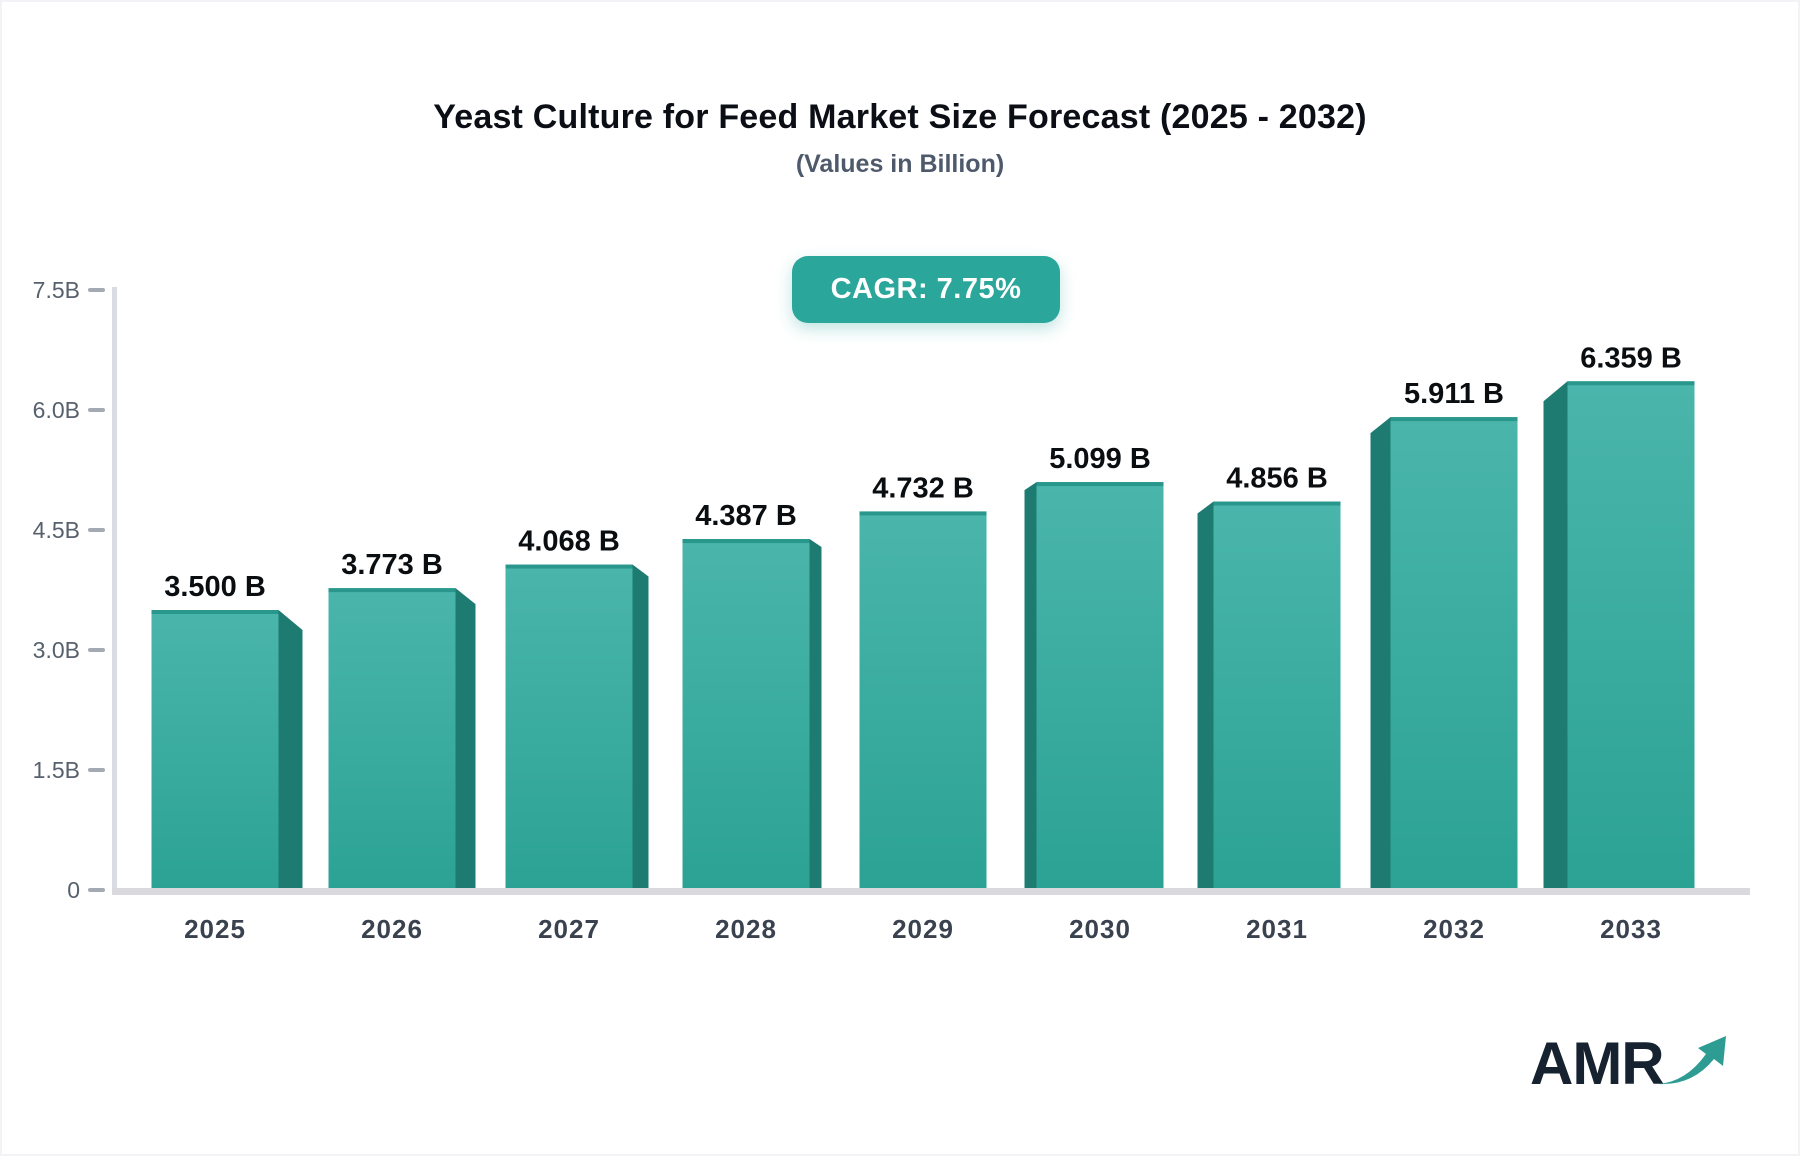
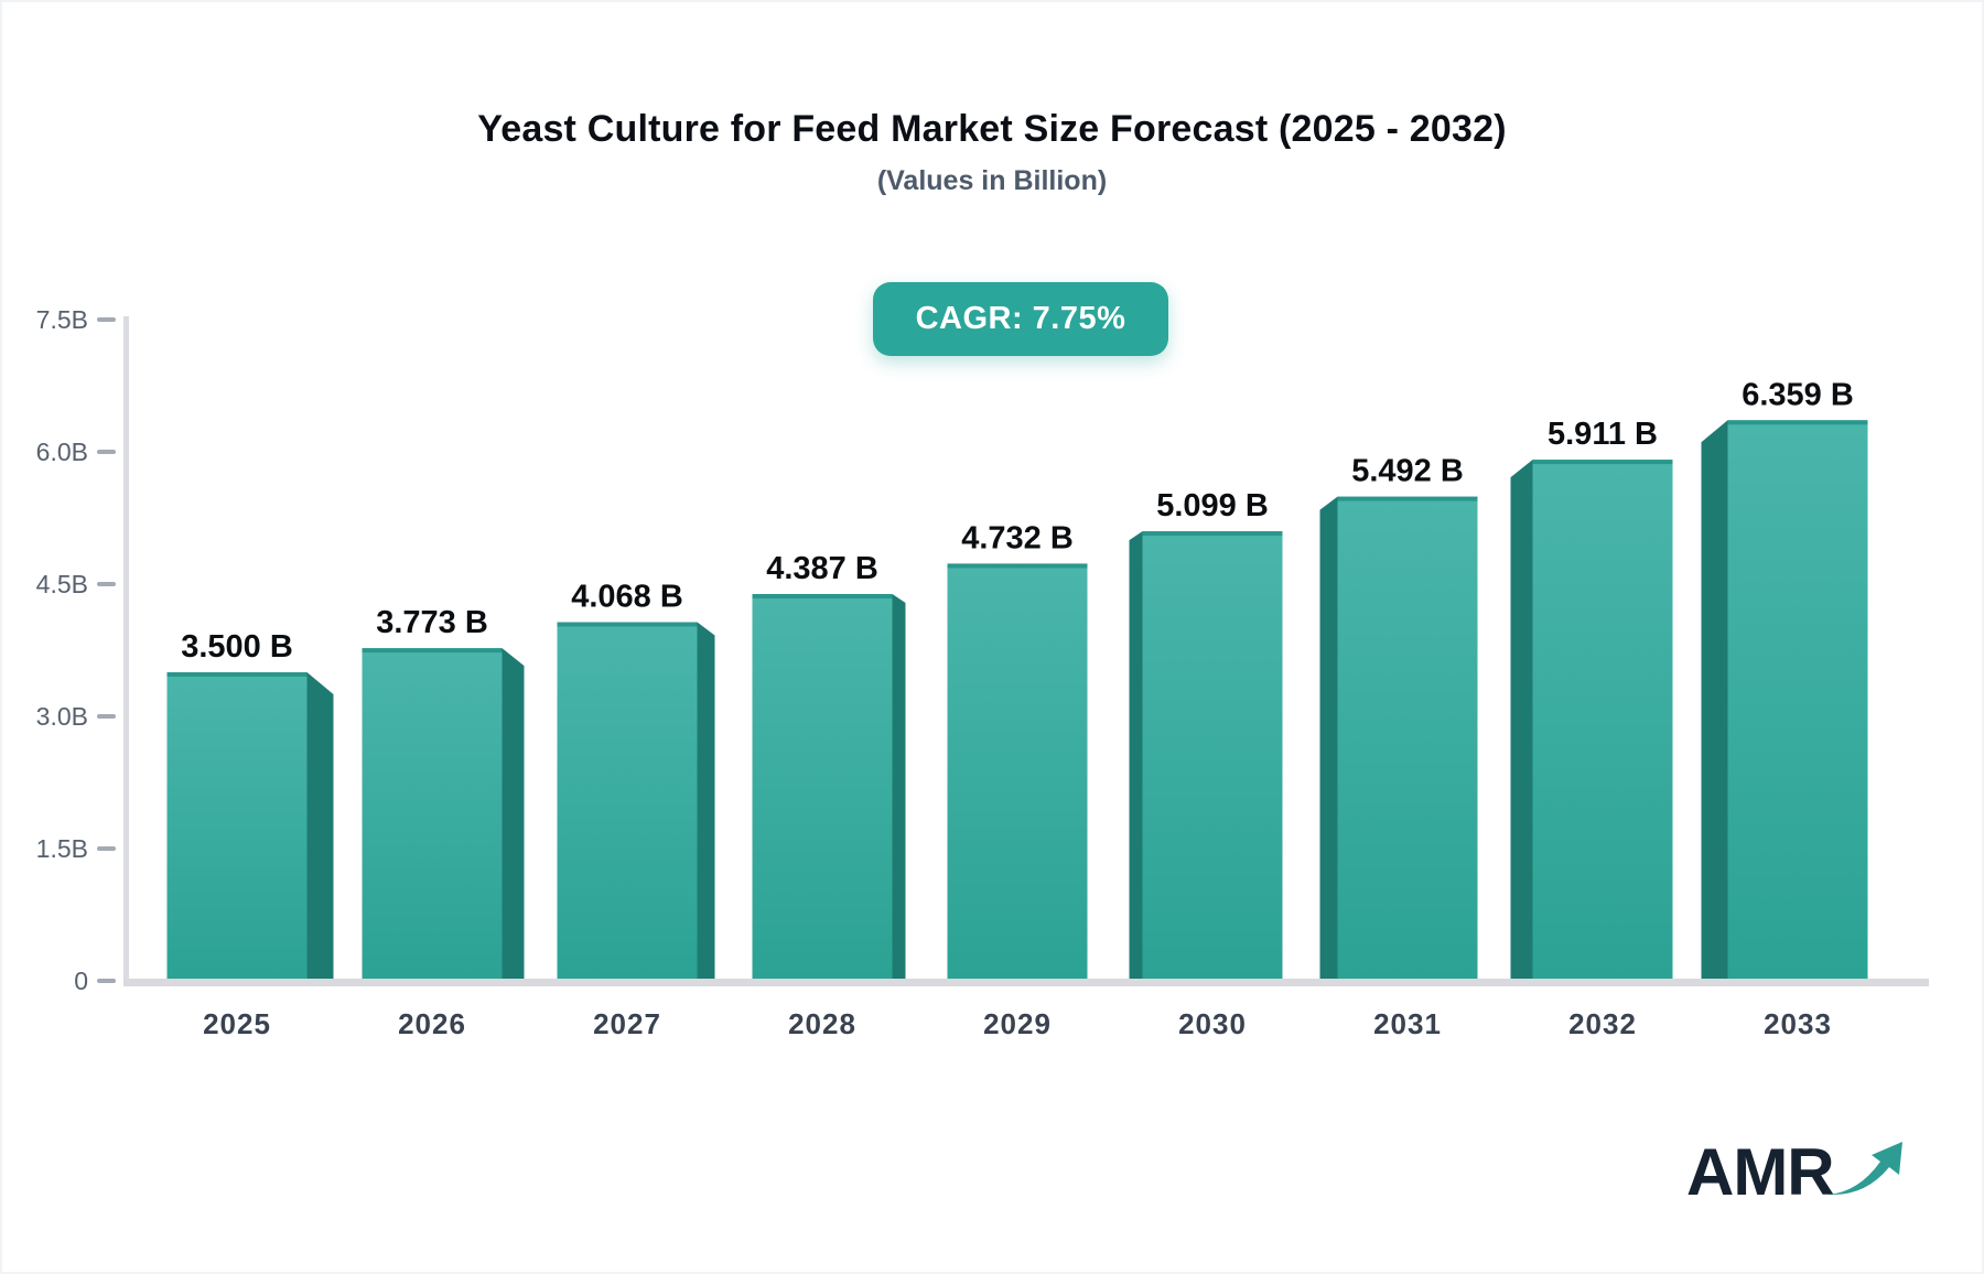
2031: 4.856 -> 5.492
